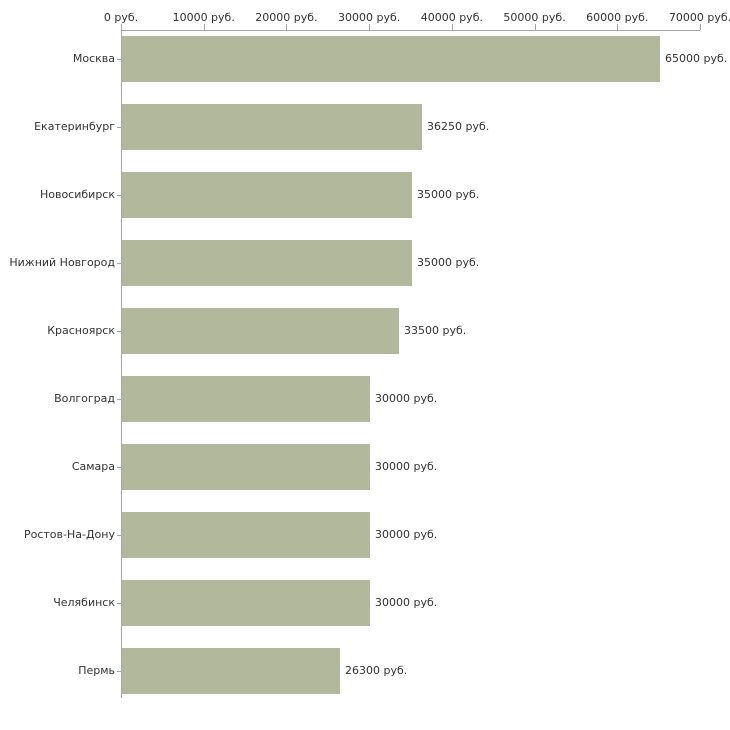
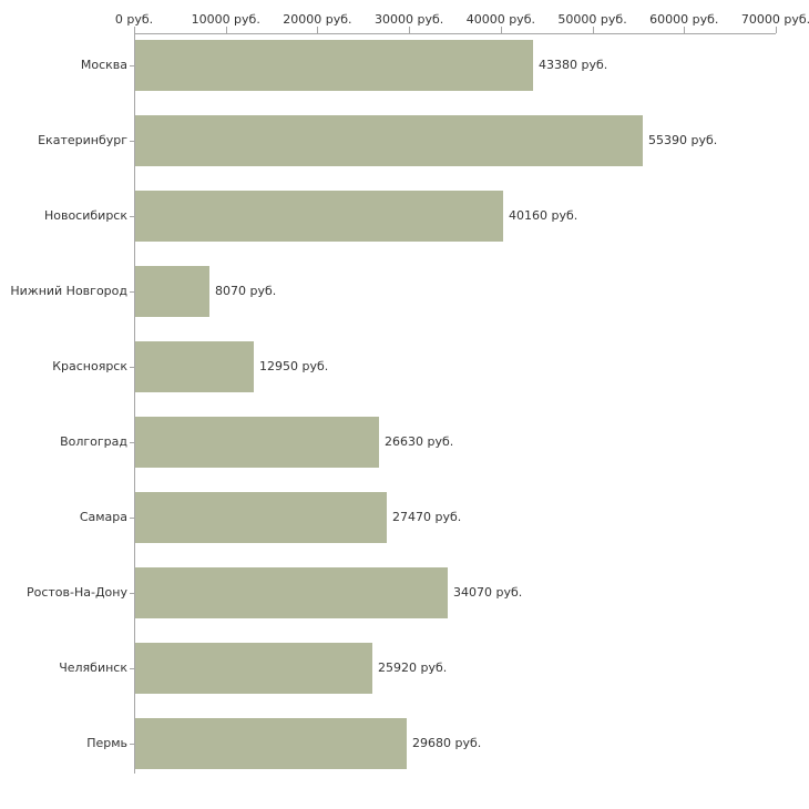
Москва: 65000 -> 43380
Екатеринбург: 36250 -> 55390
Новосибирск: 35000 -> 40160
Нижний Новгород: 35000 -> 8070
Красноярск: 33500 -> 12950
Волгоград: 30000 -> 26630
Самара: 30000 -> 27470
Ростов-На-Дону: 30000 -> 34070
Челябинск: 30000 -> 25920
Пермь: 26300 -> 29680
